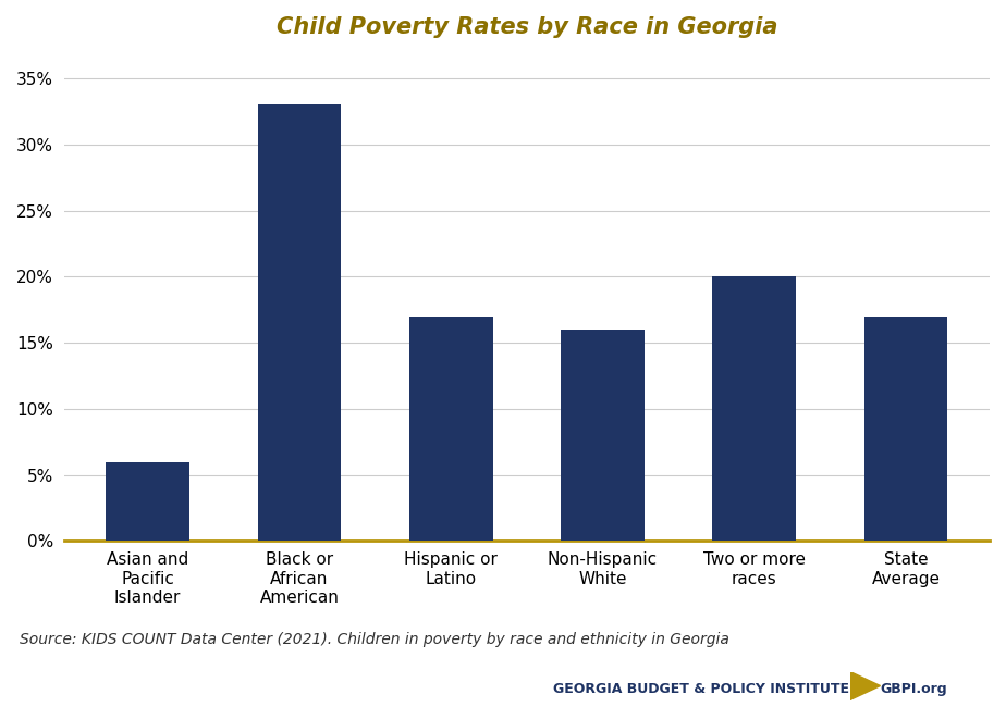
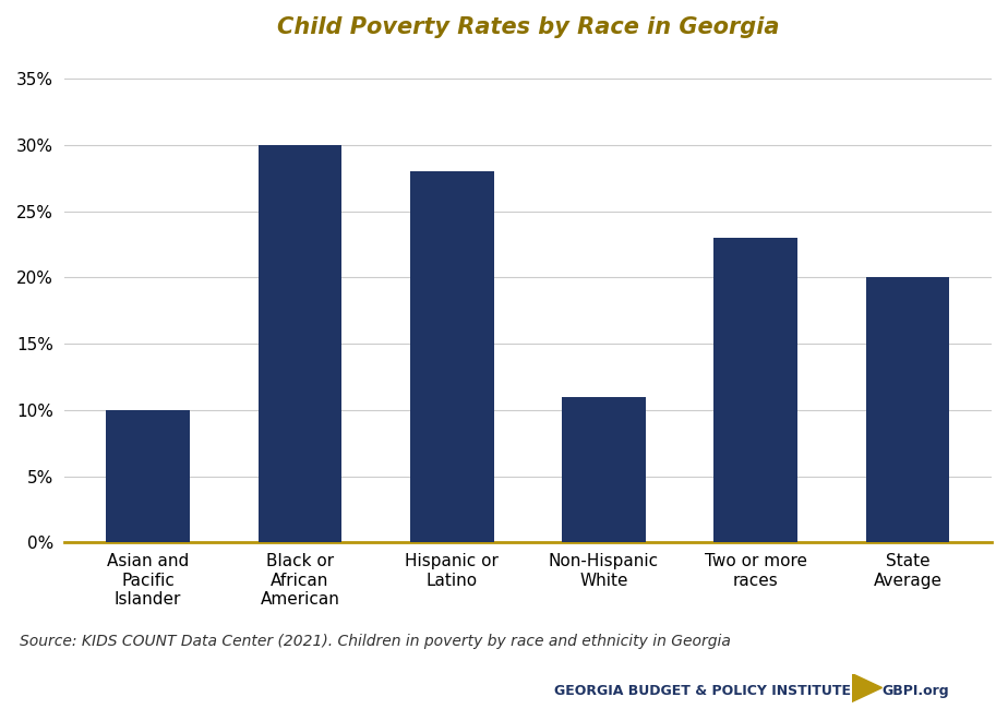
Asian and Pacific Islander: 6% -> 10%
Black or African American: 33% -> 30%
Hispanic or Latino: 17% -> 28%
Non-Hispanic White: 16% -> 11%
Two or more races: 20% -> 23%
State Average: 17% -> 20%
